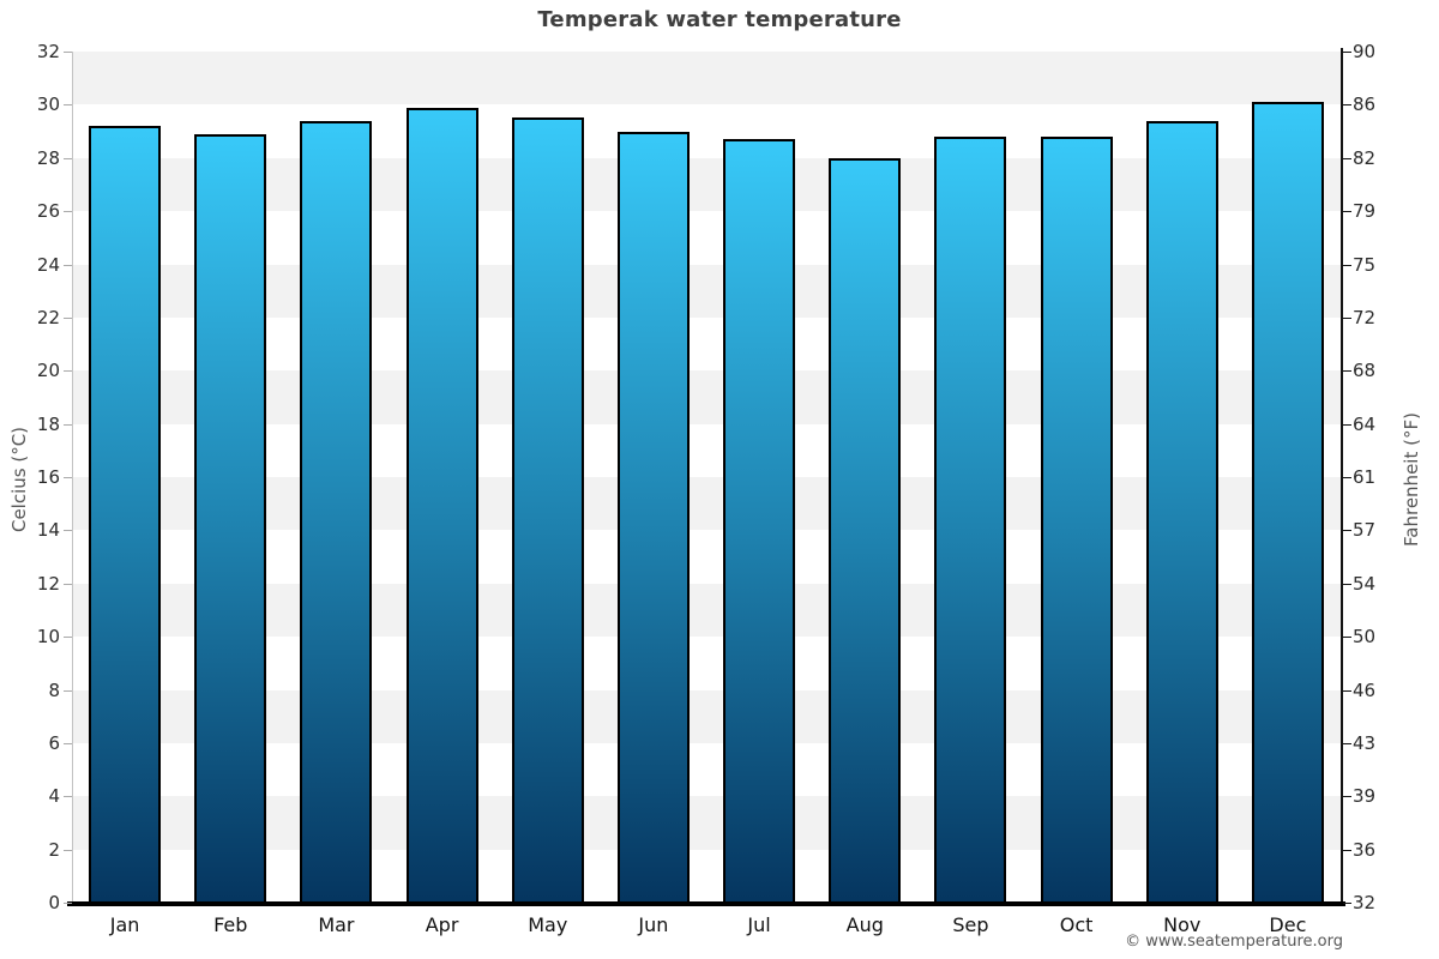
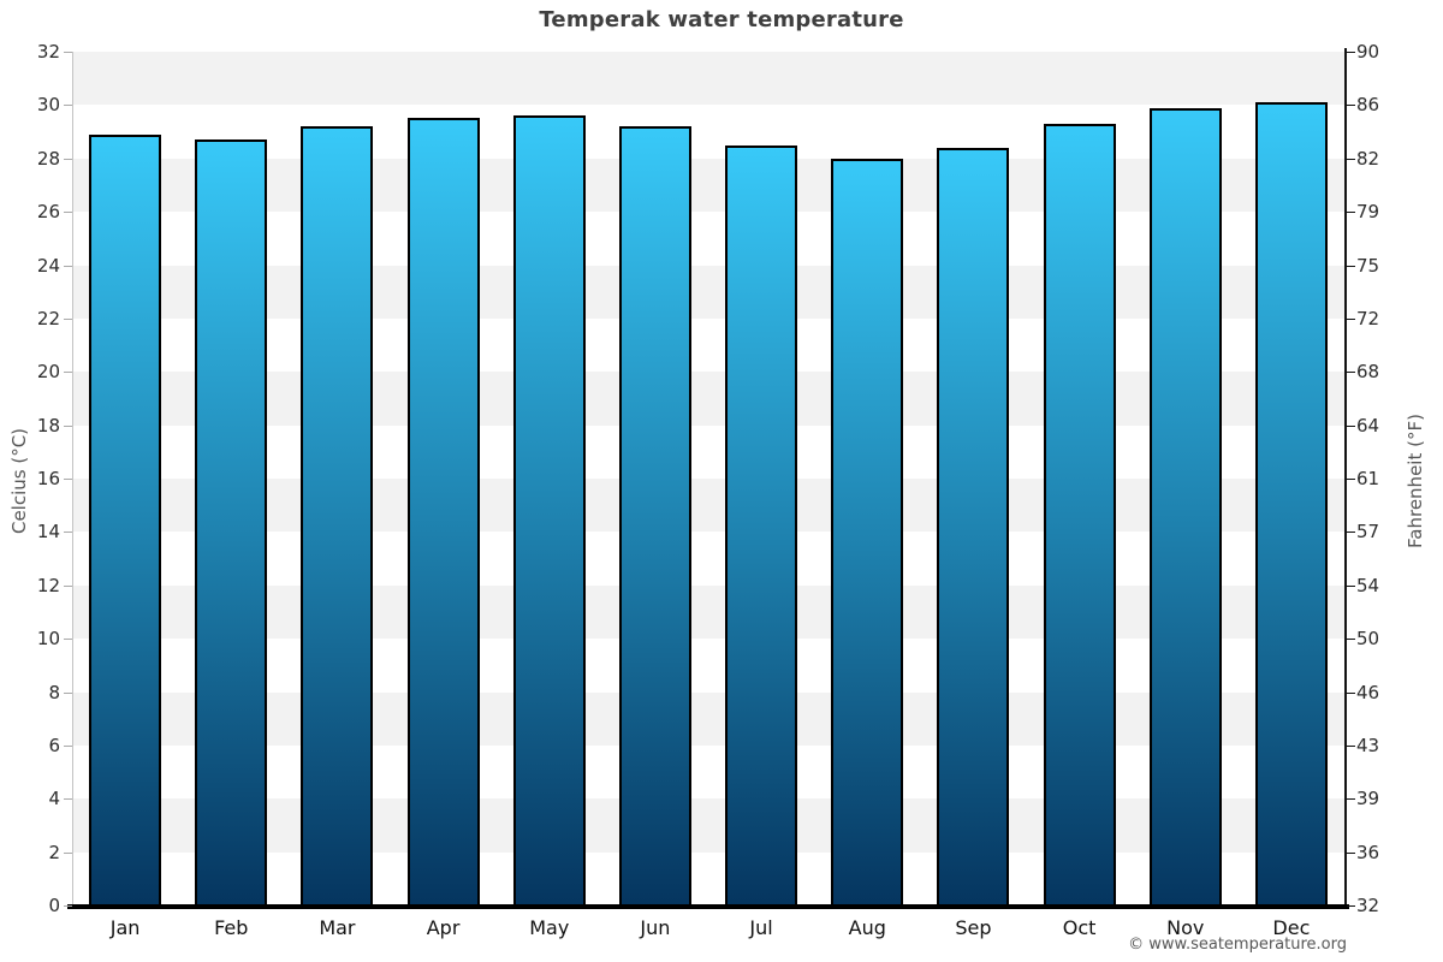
Jan: 29.2 -> 28.9
Feb: 28.9 -> 28.7
Mar: 29.4 -> 29.2
Apr: 29.9 -> 29.5
May: 29.5 -> 29.6
Jun: 29.0 -> 29.2
Jul: 28.7 -> 28.5
Sep: 28.8 -> 28.4
Oct: 28.8 -> 29.3
Nov: 29.4 -> 29.9
